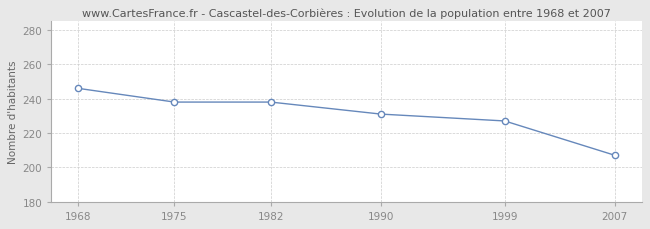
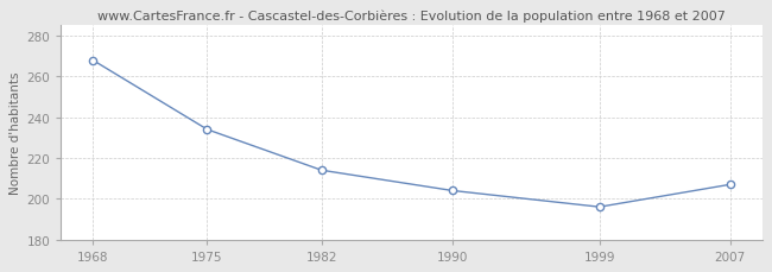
1968: 246 -> 268
1975: 238 -> 234
1982: 238 -> 214
1990: 231 -> 204
1999: 227 -> 196
